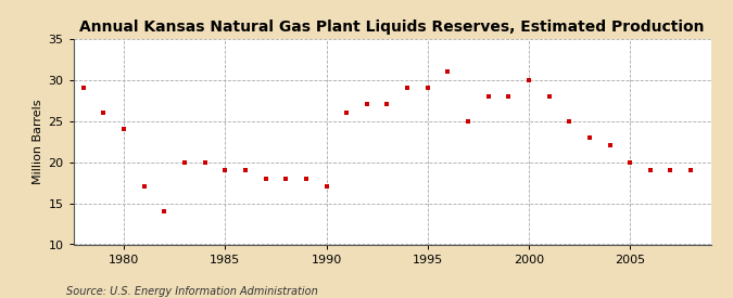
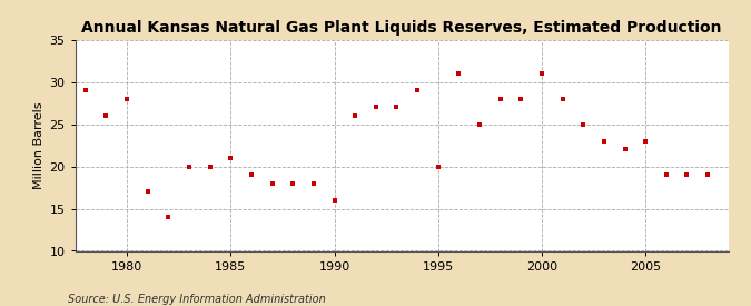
1980: 24 -> 28
1985: 19 -> 21
1990: 17 -> 16
1995: 29 -> 20
2000: 30 -> 31
2005: 20 -> 23
